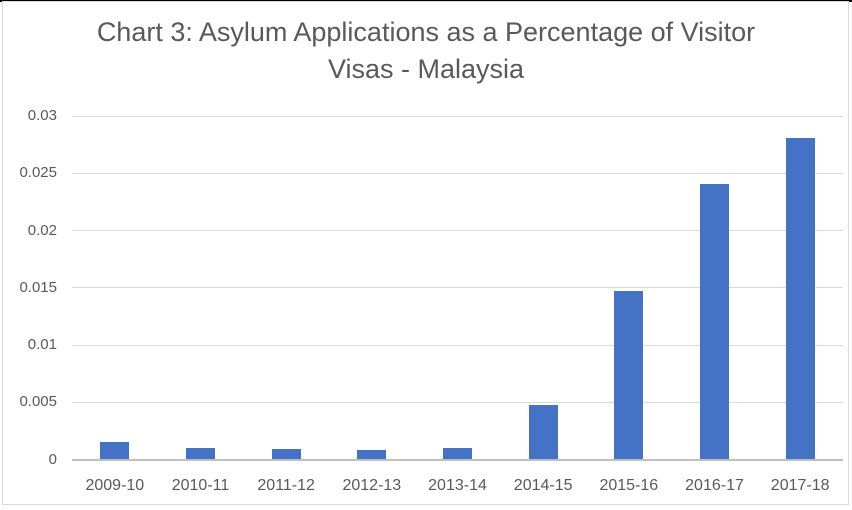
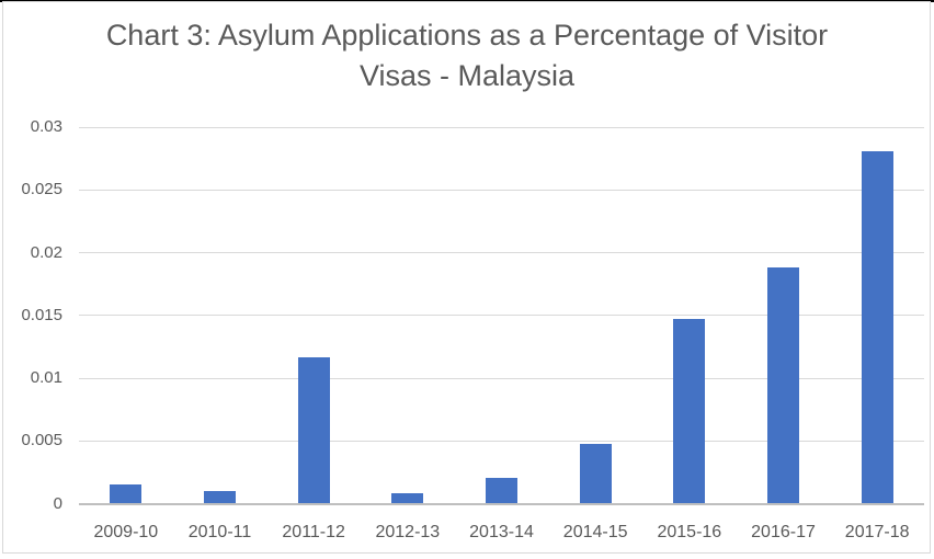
2011-12: 0.0009 -> 0.0116
2013-14: 0.0010 -> 0.0020
2016-17: 0.0240 -> 0.0188
